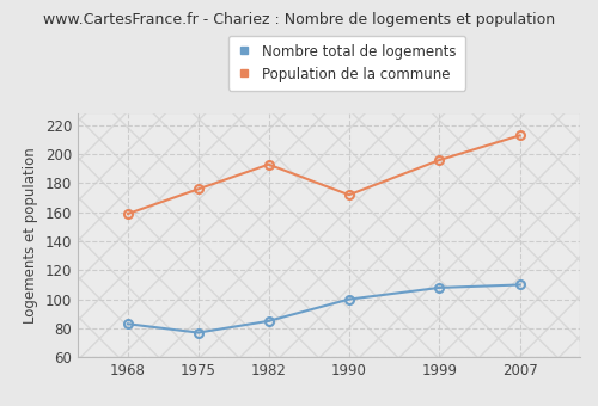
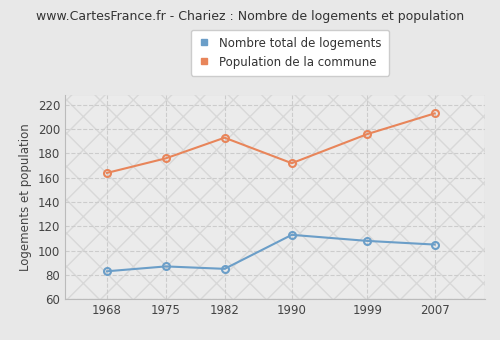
Population de la commune/1968: 159 -> 164
Nombre total de logements/1975: 77 -> 87
Nombre total de logements/1990: 100 -> 113
Nombre total de logements/2007: 110 -> 105
